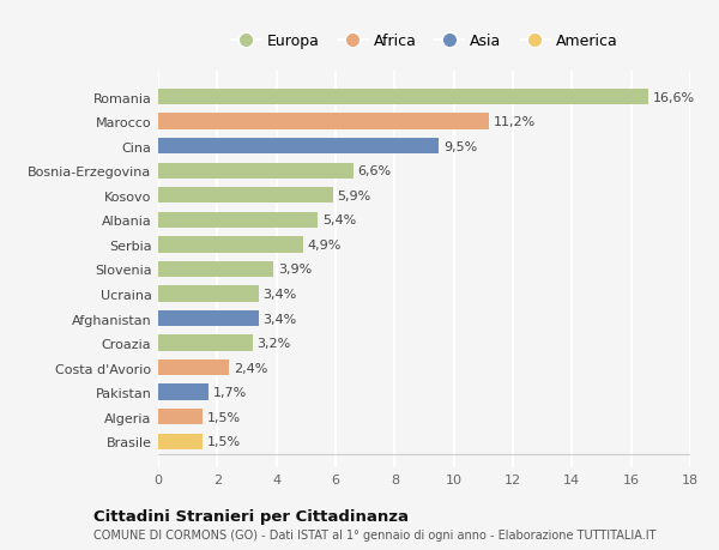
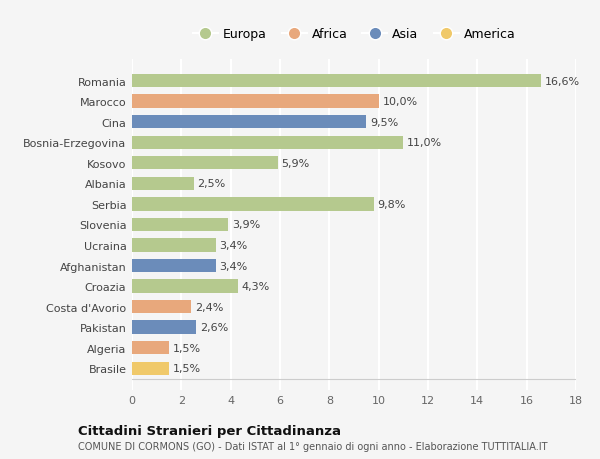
Marocco: 11,2% -> 10,0%
Bosnia-Erzegovina: 6,6% -> 11,0%
Albania: 5,4% -> 2,5%
Serbia: 4,9% -> 9,8%
Croazia: 3,2% -> 4,3%
Pakistan: 1,7% -> 2,6%
